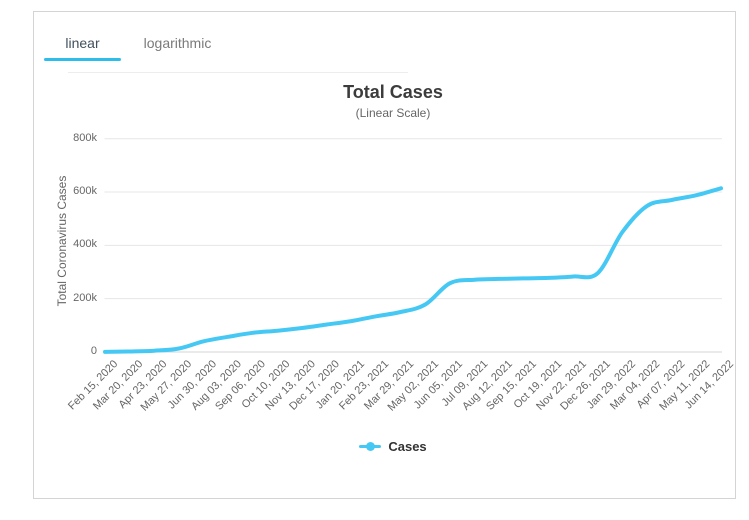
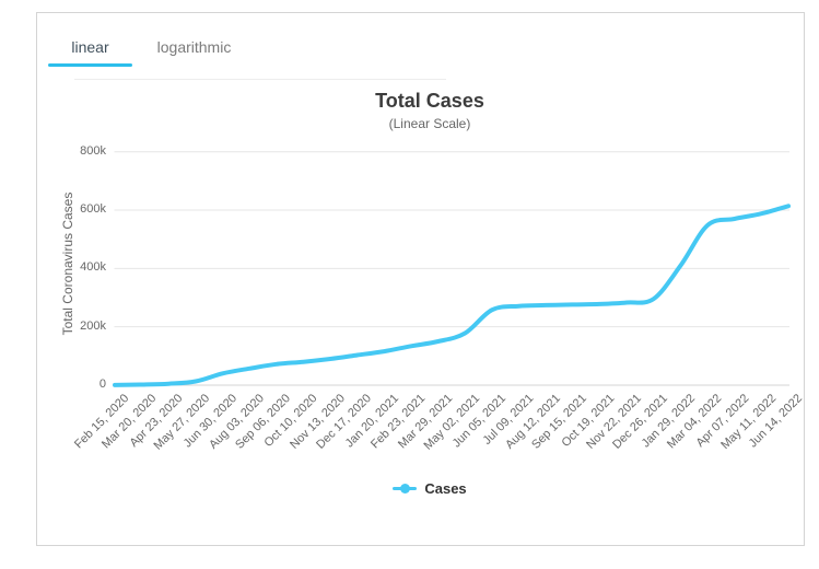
Jan 29, 2022: 450k -> 410k
